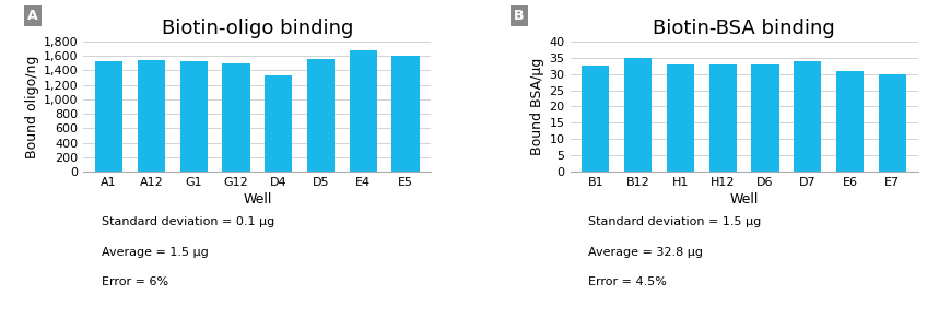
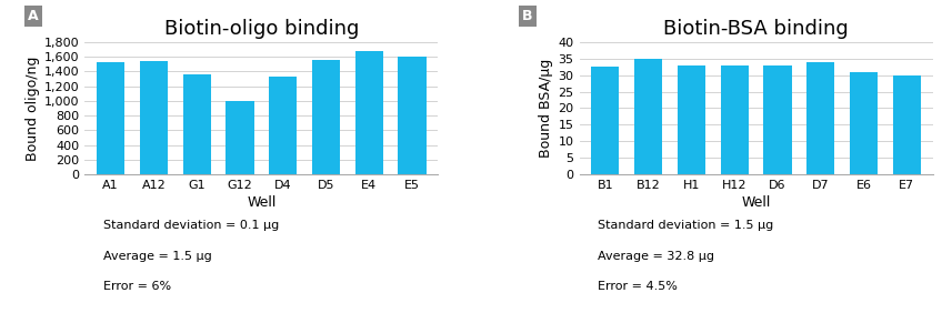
Biotin-oligo binding/G1: 1,520 -> 1,360
Biotin-oligo binding/G12: 1,490 -> 1,000
